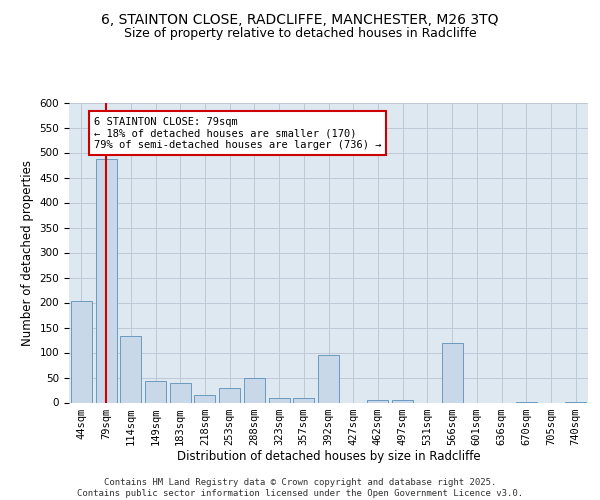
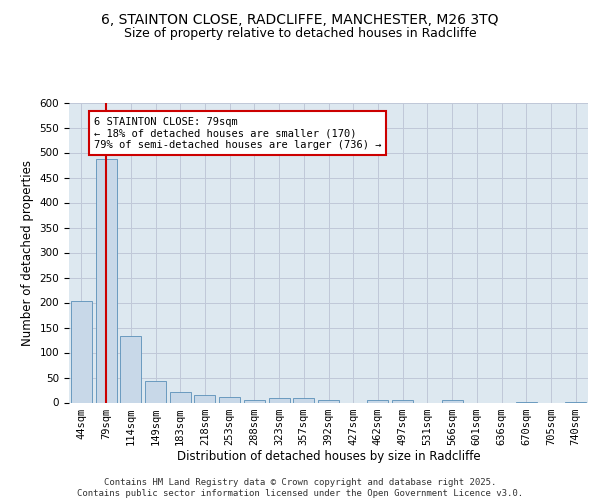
183sqm: 40 -> 21
253sqm: 30 -> 11
288sqm: 50 -> 5
392sqm: 95 -> 5
566sqm: 120 -> 5
